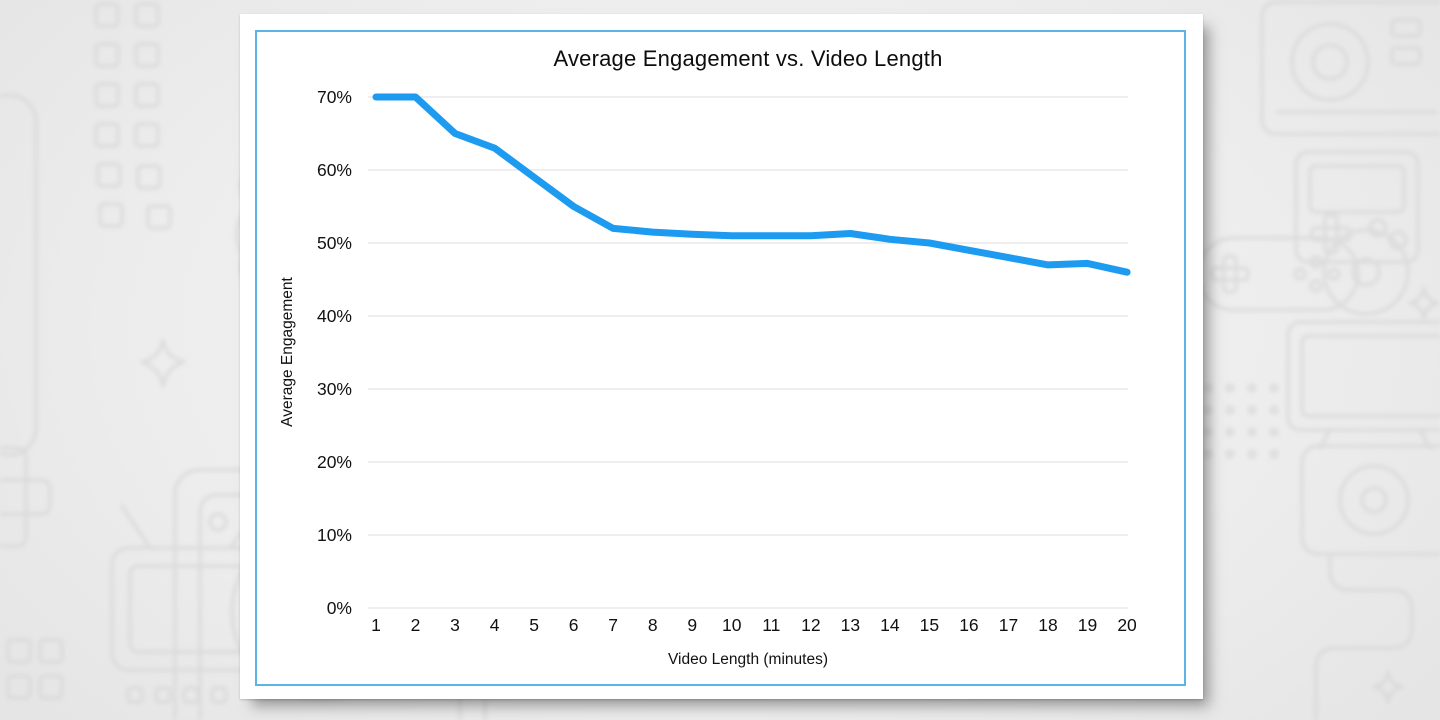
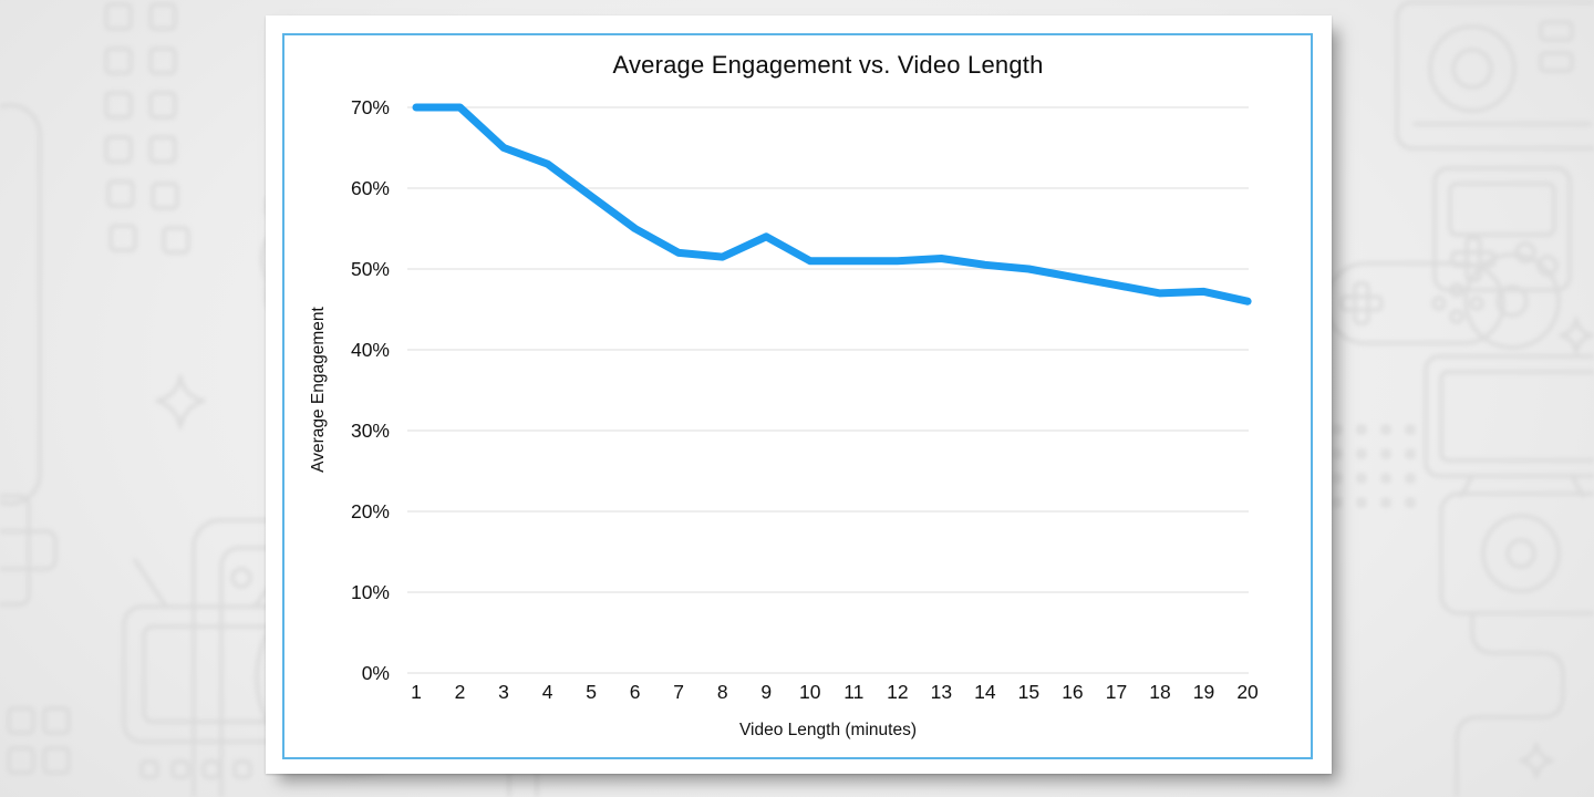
9: 51% -> 54%
